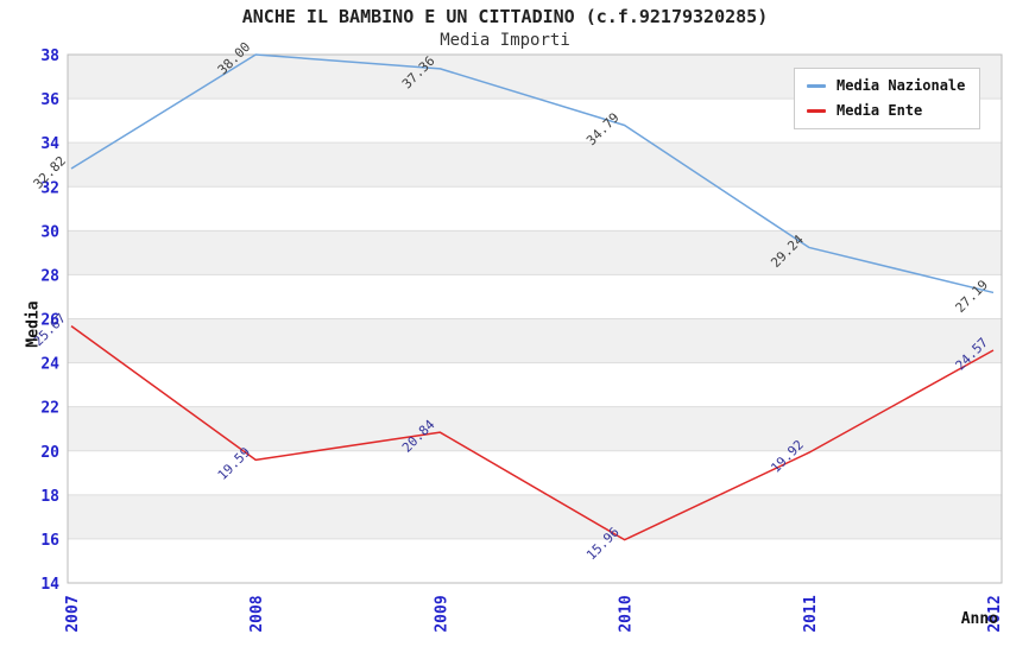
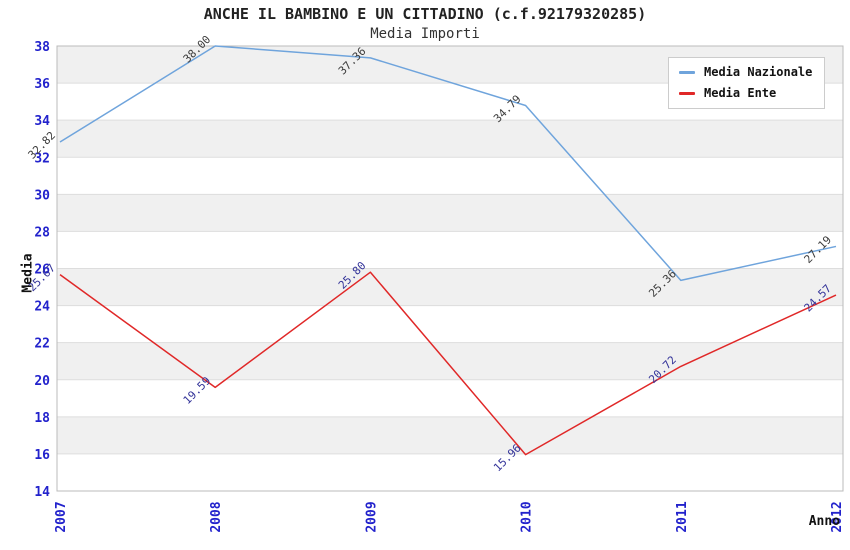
Media Ente/2009: 20.84 -> 25.80
Media Nazionale/2011: 29.24 -> 25.36
Media Ente/2011: 19.92 -> 20.72
